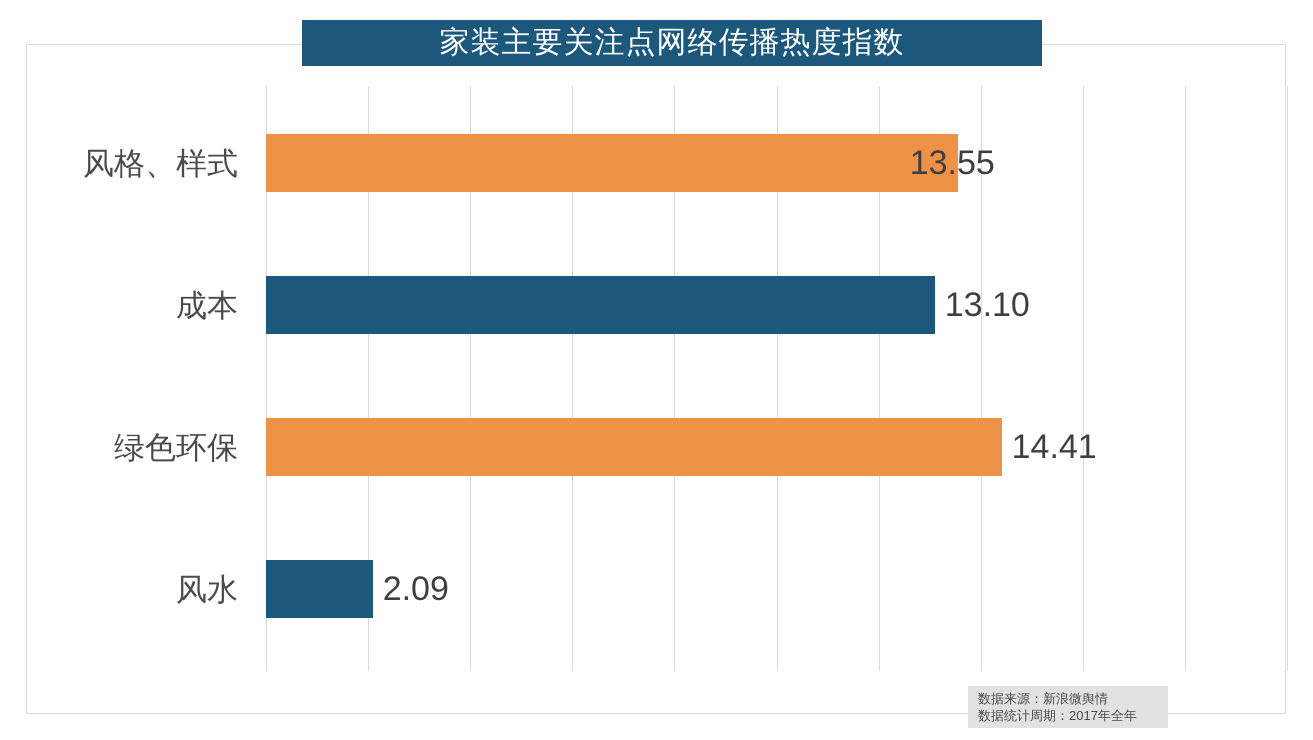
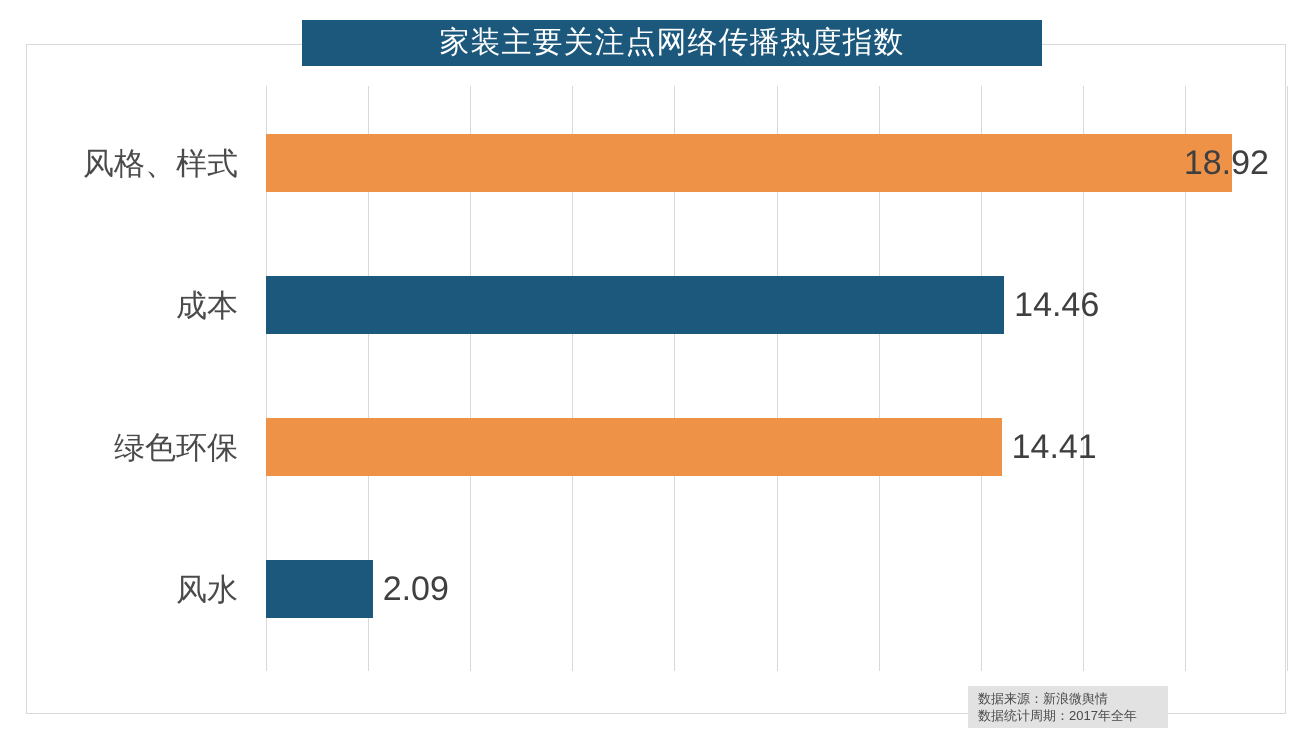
风格、样式: 13.55 -> 18.92
成本: 13.10 -> 14.46
